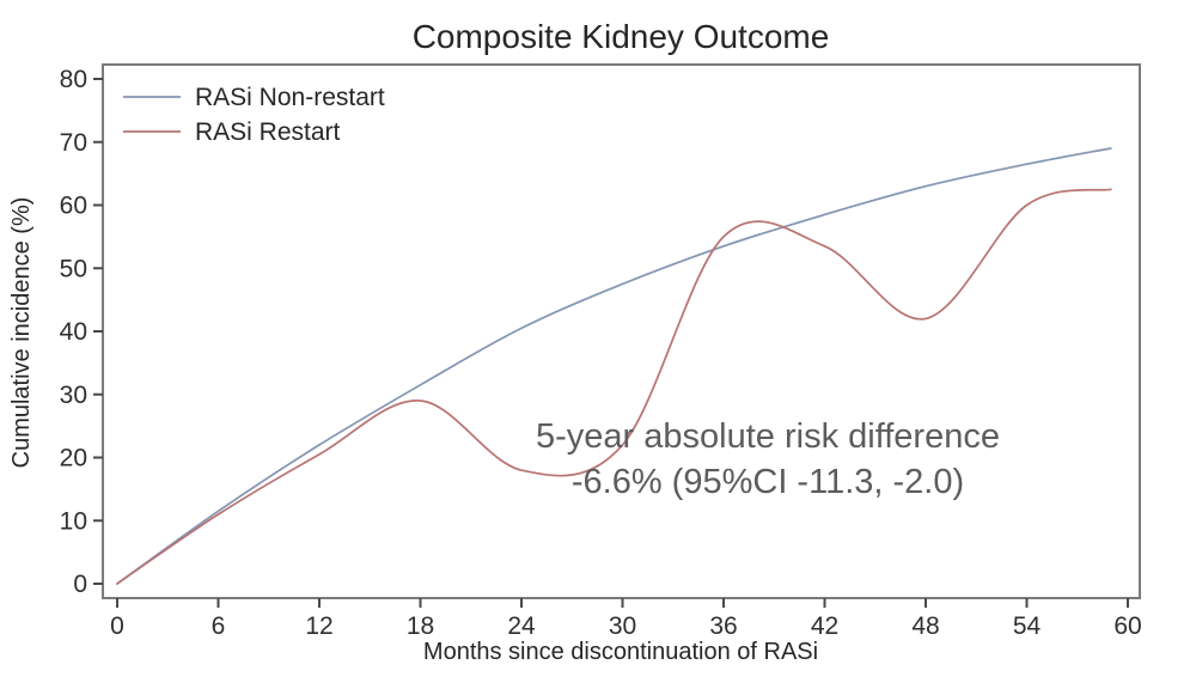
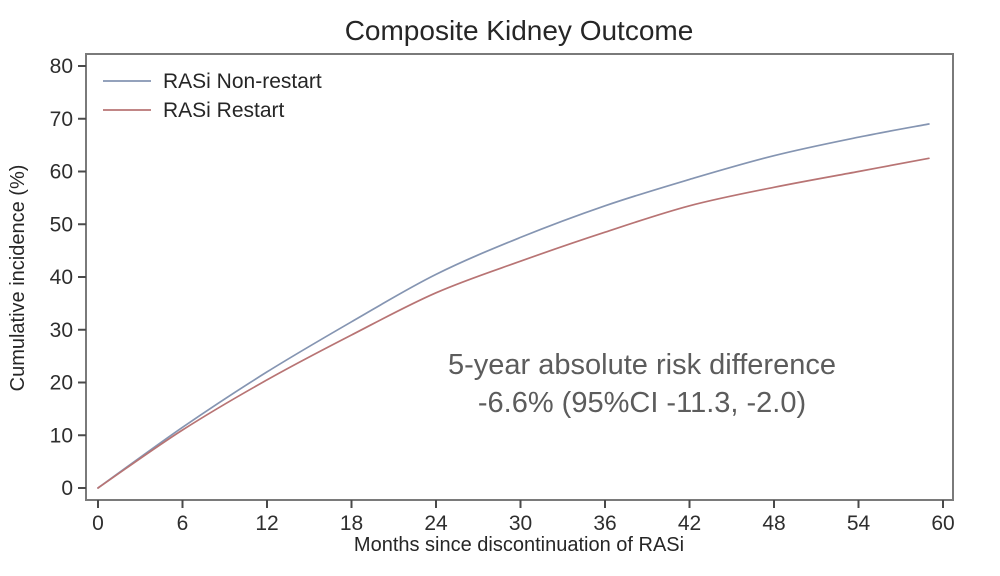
RASi Restart/24: 18 -> 37
RASi Restart/30: 22 -> 43
RASi Restart/36: 55 -> 48
RASi Restart/48: 42 -> 57
